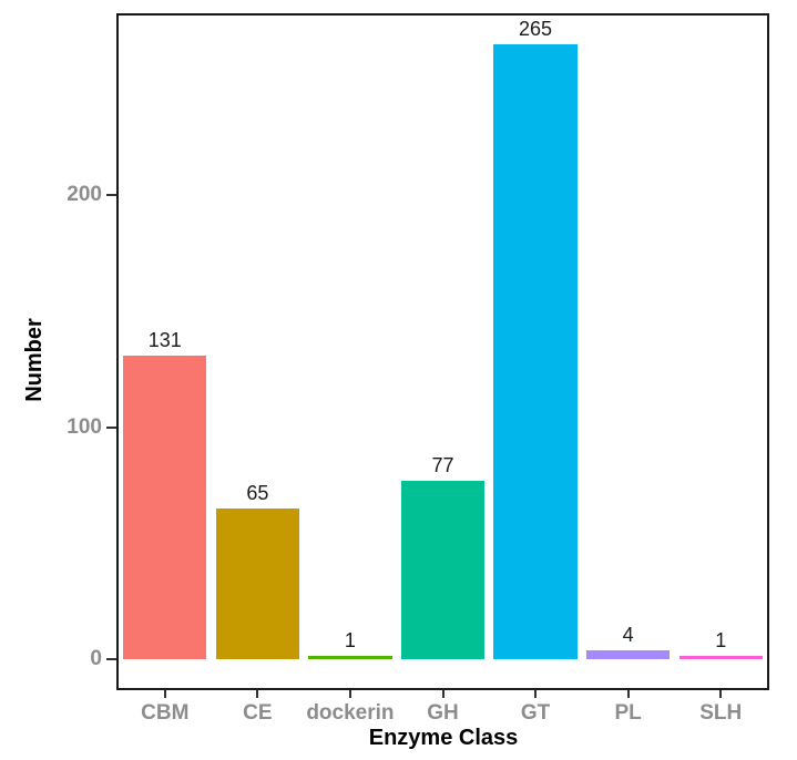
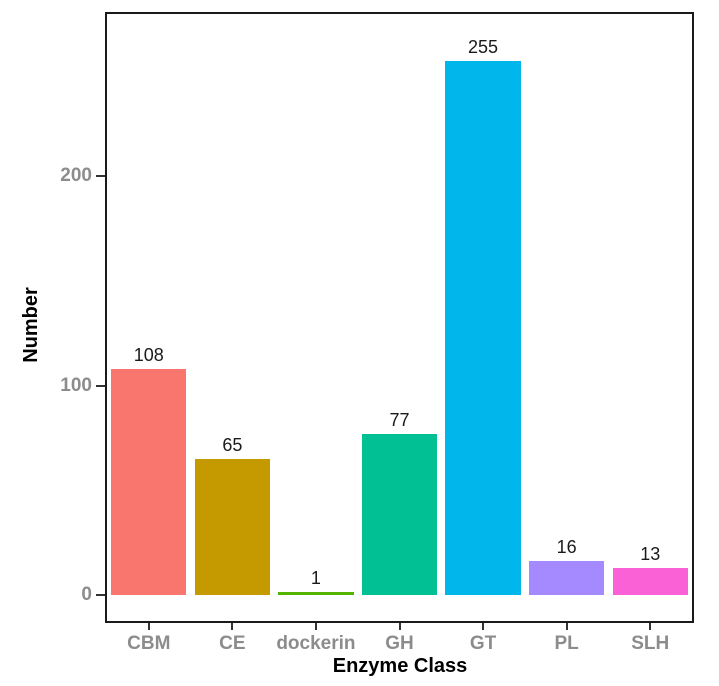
CBM: 131 -> 108
GT: 265 -> 255
PL: 4 -> 16
SLH: 1 -> 13
